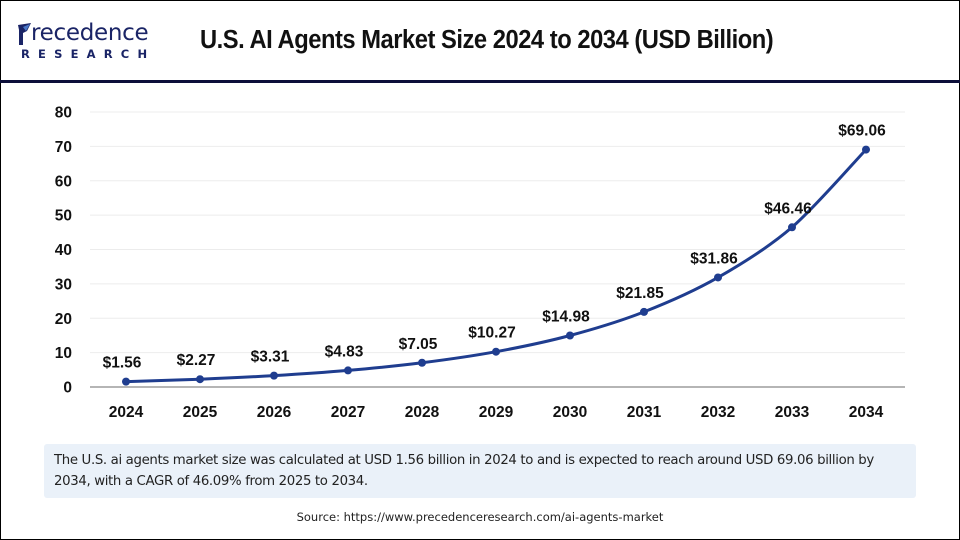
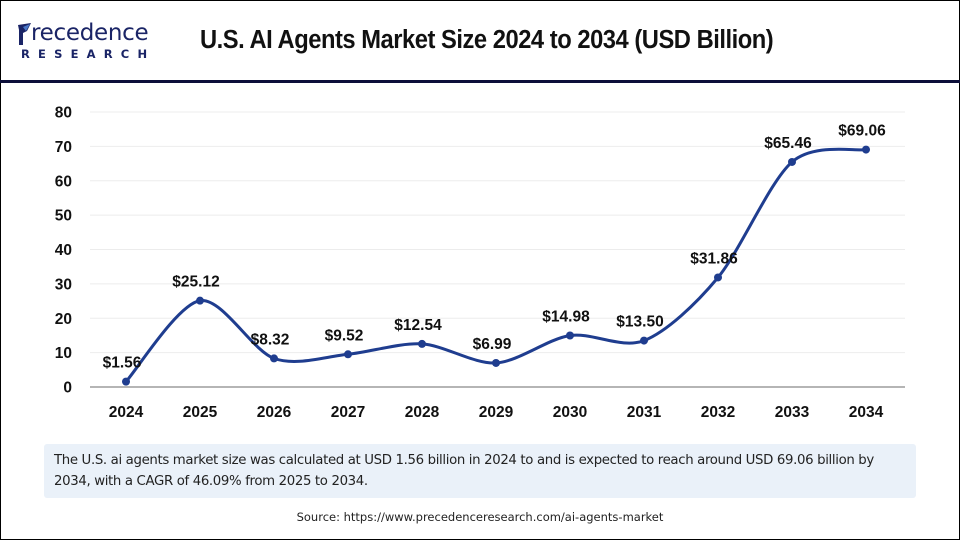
2025: $2.27 -> $25.12
2026: $3.31 -> $8.32
2027: $4.83 -> $9.52
2028: $7.05 -> $12.54
2029: $10.27 -> $6.99
2031: $21.85 -> $13.50
2033: $46.46 -> $65.46
